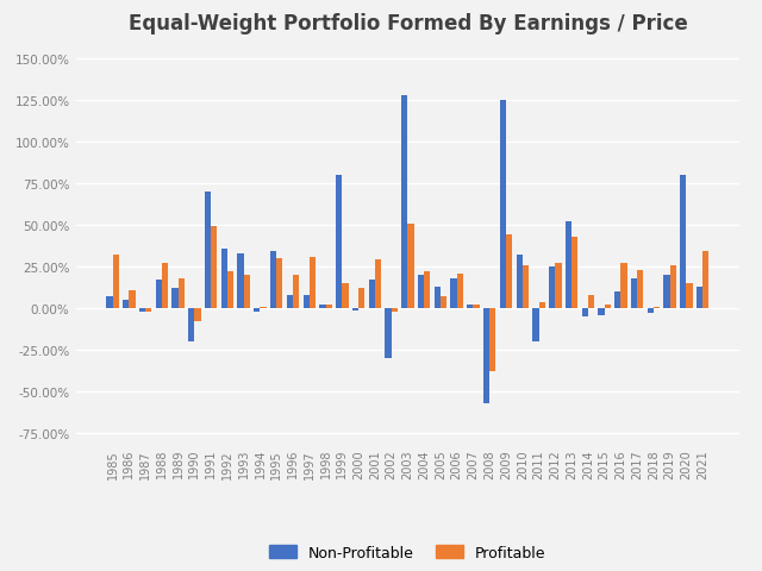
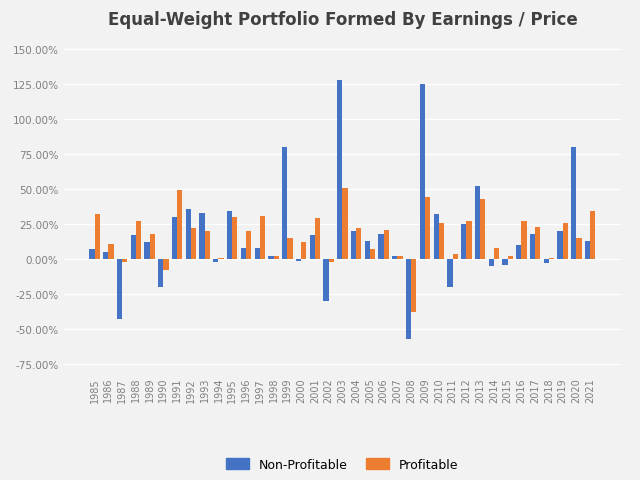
Non-Profitable/1987: -2% -> -43%
Non-Profitable/1991: 70% -> 30%
